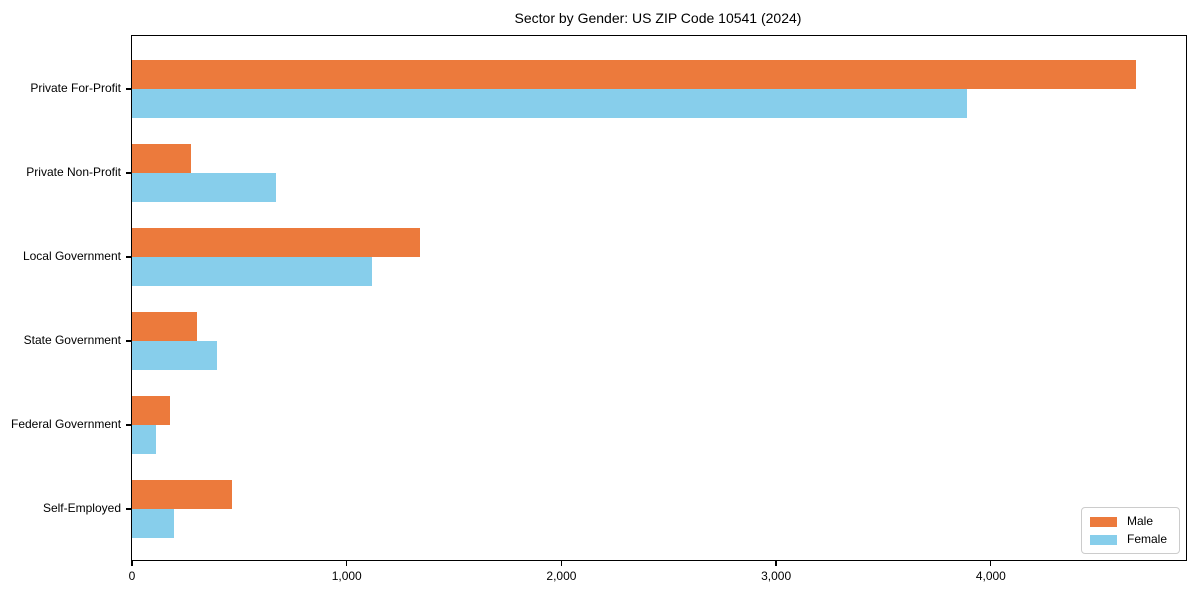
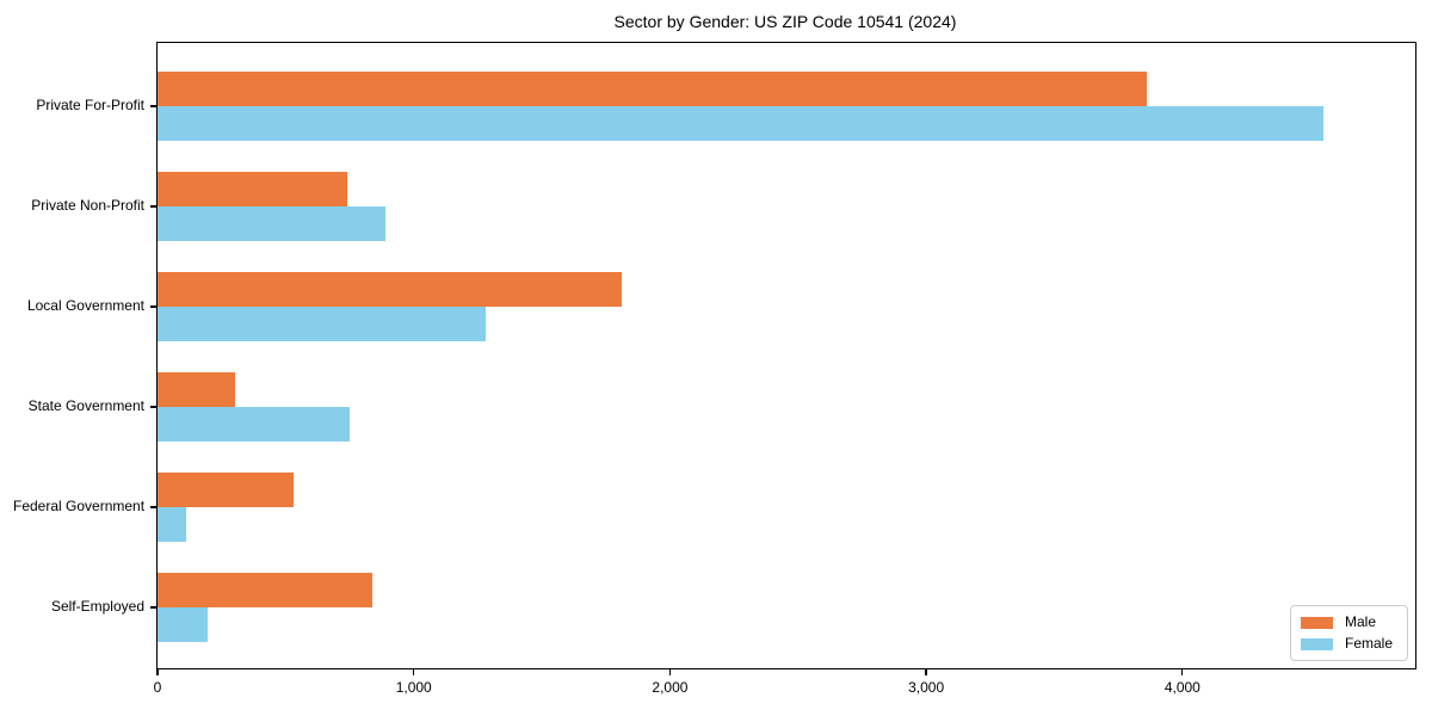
Male/Private For-Profit: 4680 -> 3860
Female/Private For-Profit: 3890 -> 4550
Male/Private Non-Profit: 280 -> 740
Female/Private Non-Profit: 670 -> 890
Male/Local Government: 1340 -> 1810
Female/Local Government: 1120 -> 1280
Female/State Government: 400 -> 750
Male/Federal Government: 180 -> 530
Male/Self-Employed: 460 -> 840
